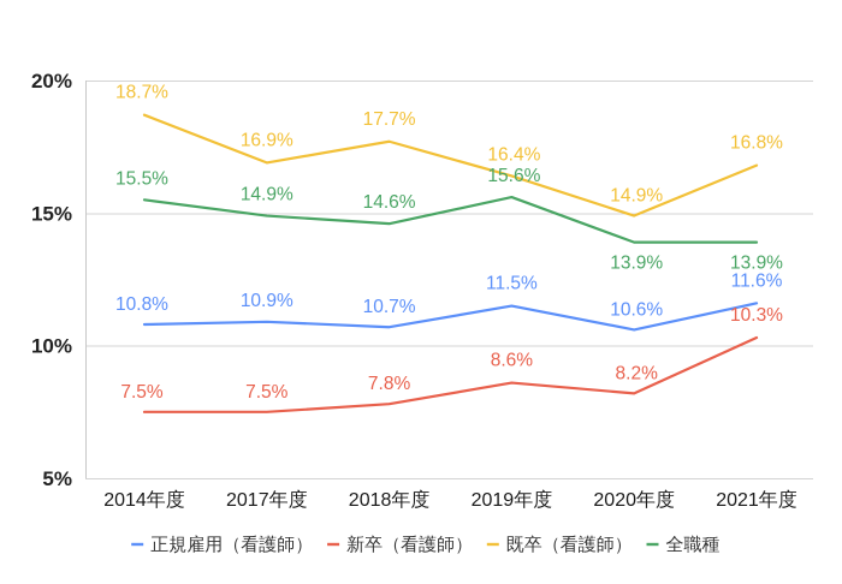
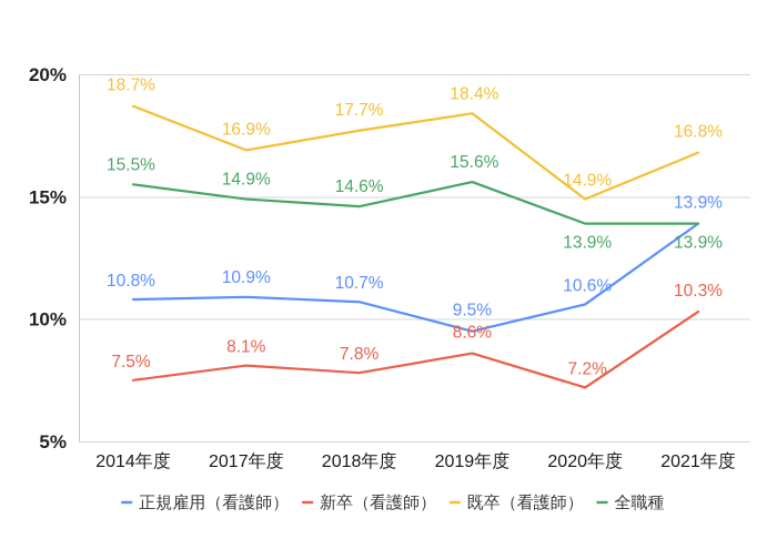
新卒（看護師）/2017年度: 7.5% -> 8.1%
正規雇用（看護師）/2019年度: 11.5% -> 9.5%
既卒（看護師）/2019年度: 16.4% -> 18.4%
新卒（看護師）/2020年度: 8.2% -> 7.2%
正規雇用（看護師）/2021年度: 11.6% -> 13.9%
